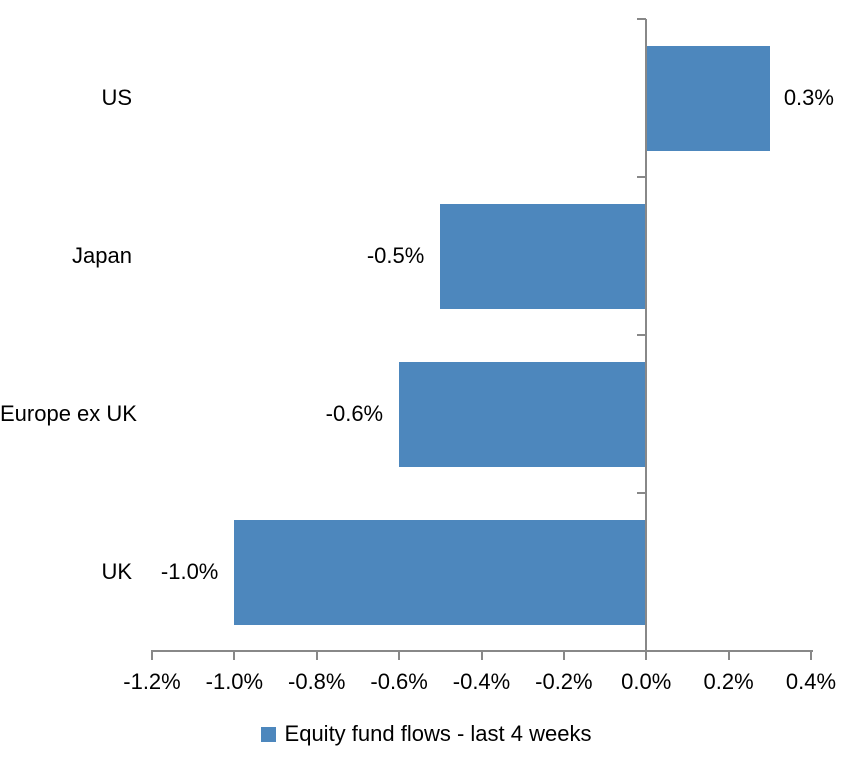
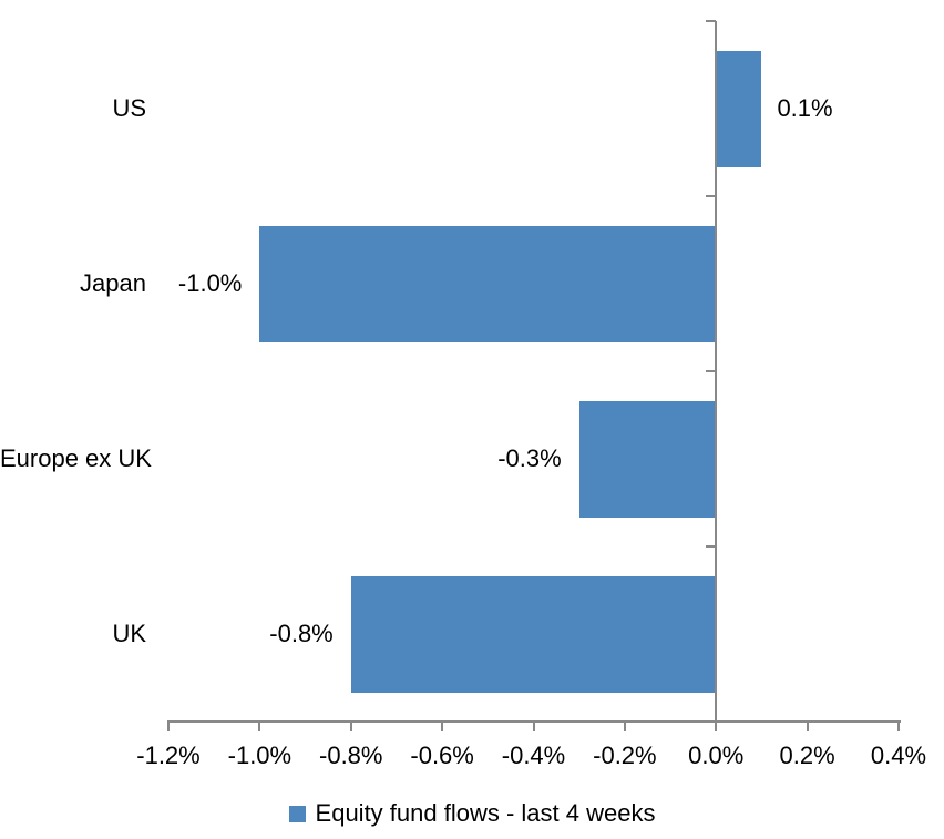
US: 0.3% -> 0.1%
Japan: -0.5% -> -1.0%
Europe ex UK: -0.6% -> -0.3%
UK: -1.0% -> -0.8%
